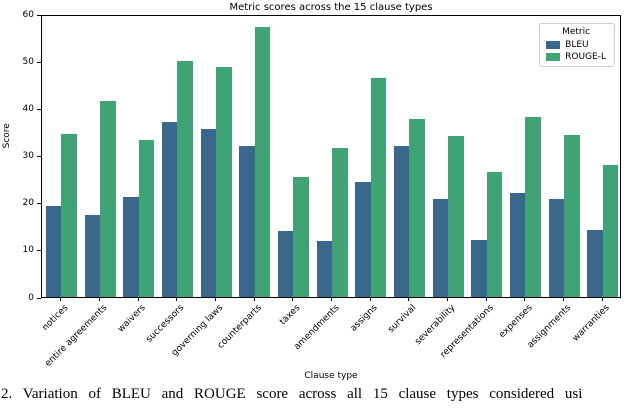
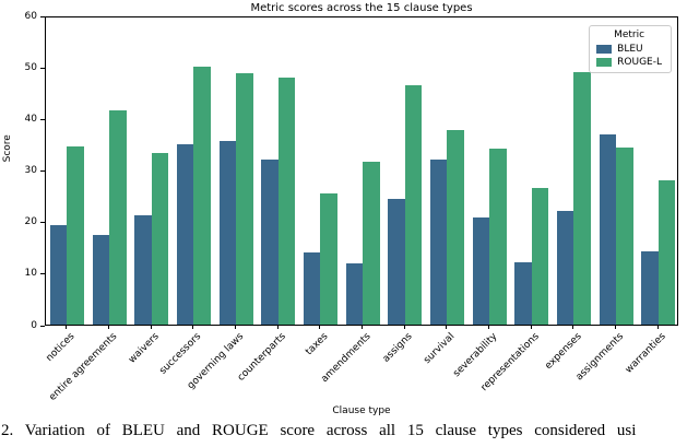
BLEU/successors: 37 -> 35
ROUGE-L/counterparts: 57 -> 48
ROUGE-L/expenses: 38 -> 49
BLEU/assignments: 21 -> 37
